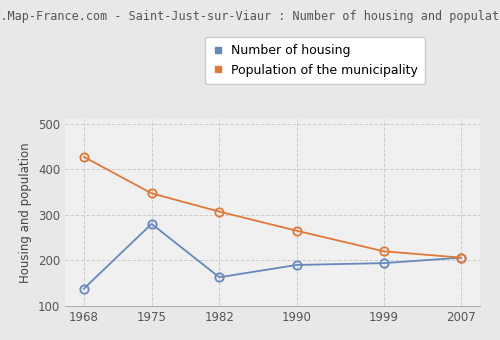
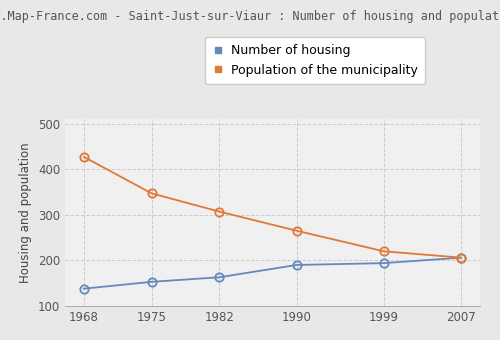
Number of housing/1975: 280 -> 153
